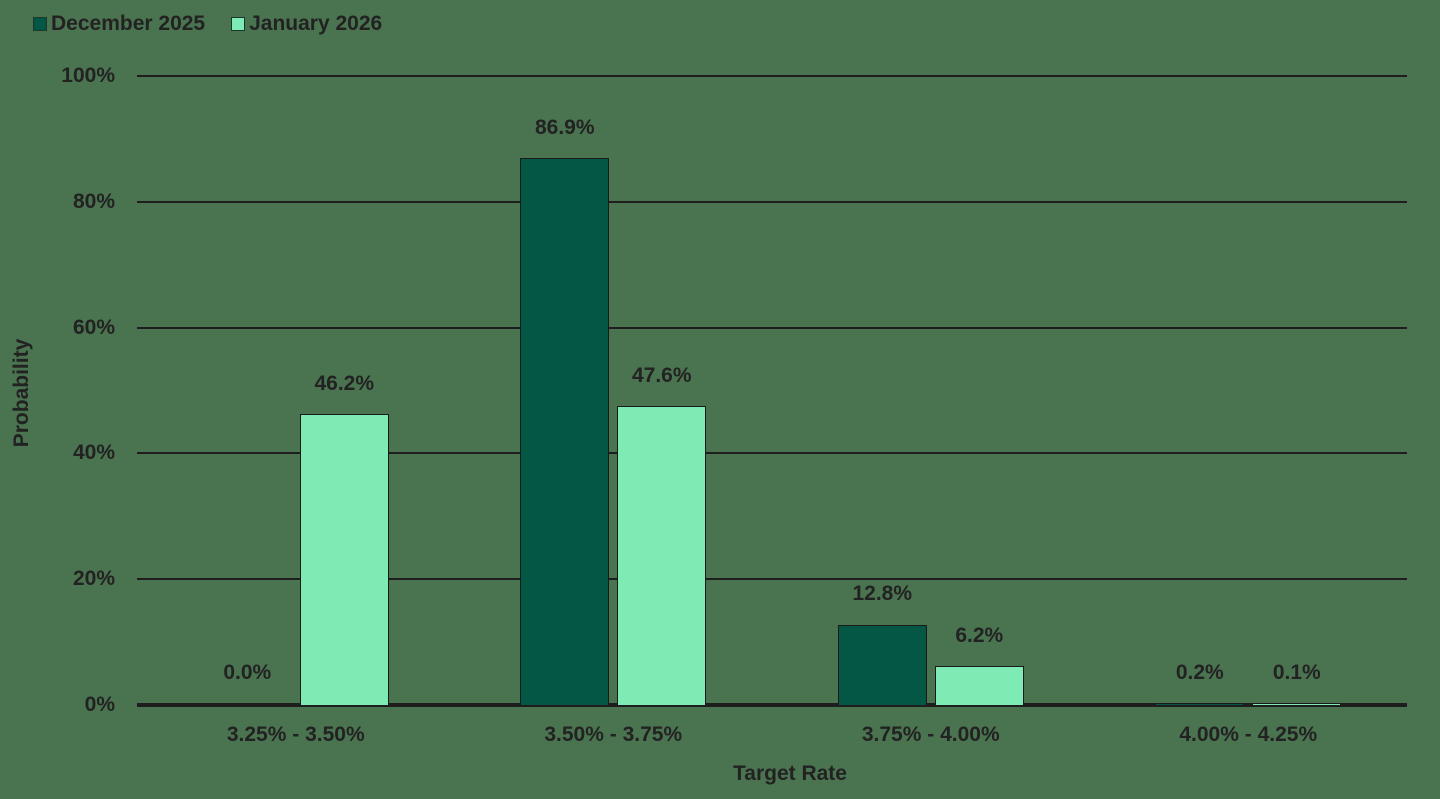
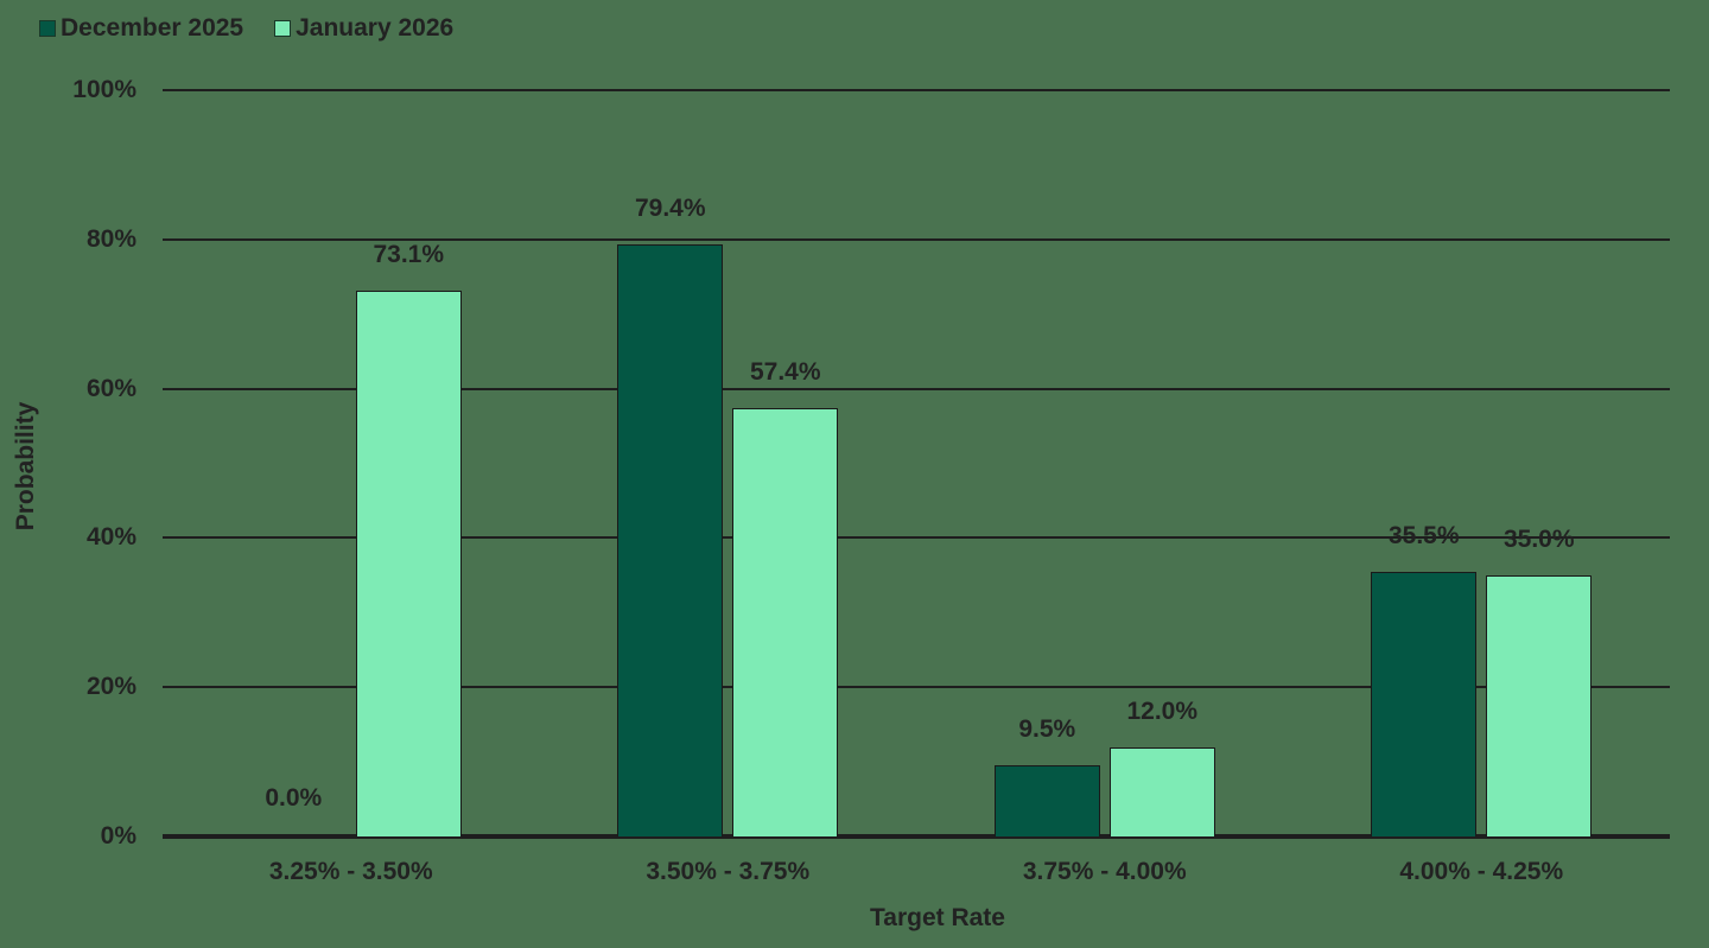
January 2026/3.25% - 3.50%: 46.2% -> 73.1%
December 2025/3.50% - 3.75%: 86.9% -> 79.4%
January 2026/3.50% - 3.75%: 47.6% -> 57.4%
December 2025/3.75% - 4.00%: 12.8% -> 9.5%
January 2026/3.75% - 4.00%: 6.2% -> 12.0%
December 2025/4.00% - 4.25%: 0.2% -> 35.5%
January 2026/4.00% - 4.25%: 0.1% -> 35.0%
